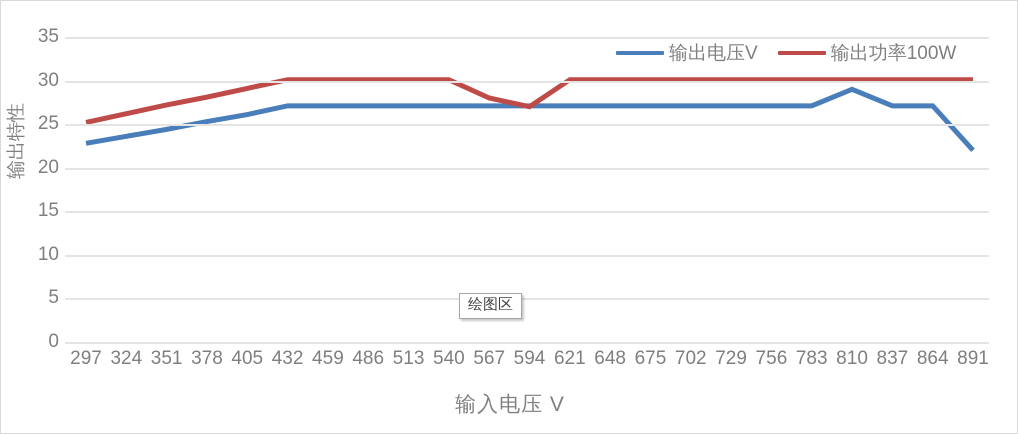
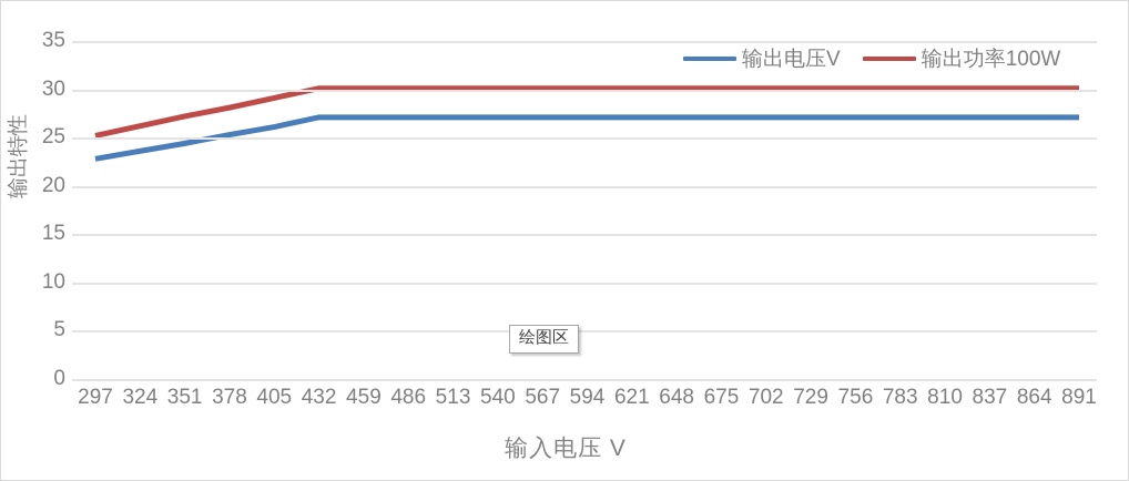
输出功率100W/567: 28 -> 30
输出功率100W/594: 27 -> 30
输出电压V/810: 29 -> 27
输出电压V/891: 22 -> 27
